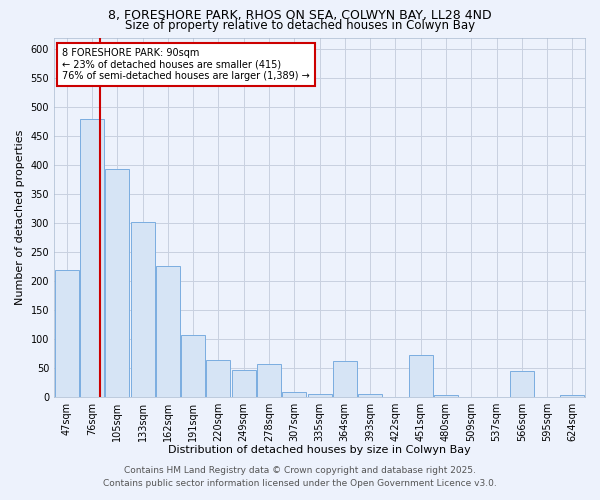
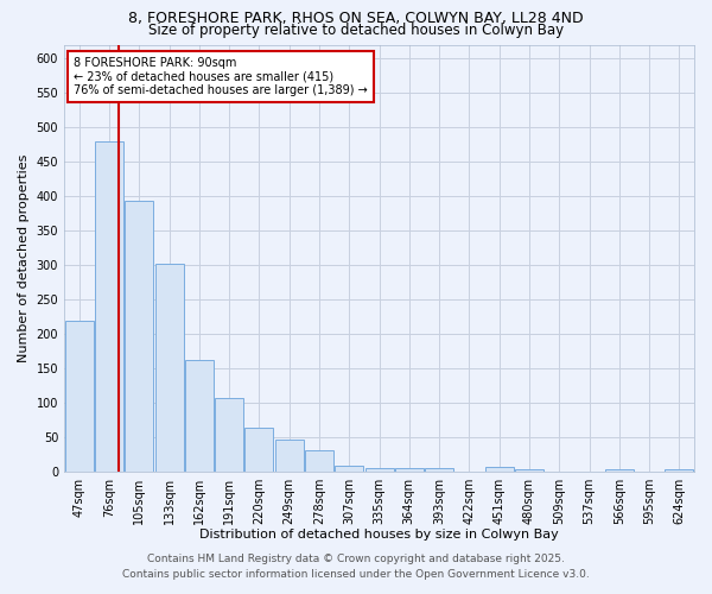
162sqm: 226 -> 162
278sqm: 56 -> 30
364sqm: 62 -> 5
451sqm: 72 -> 6
566sqm: 44 -> 3
